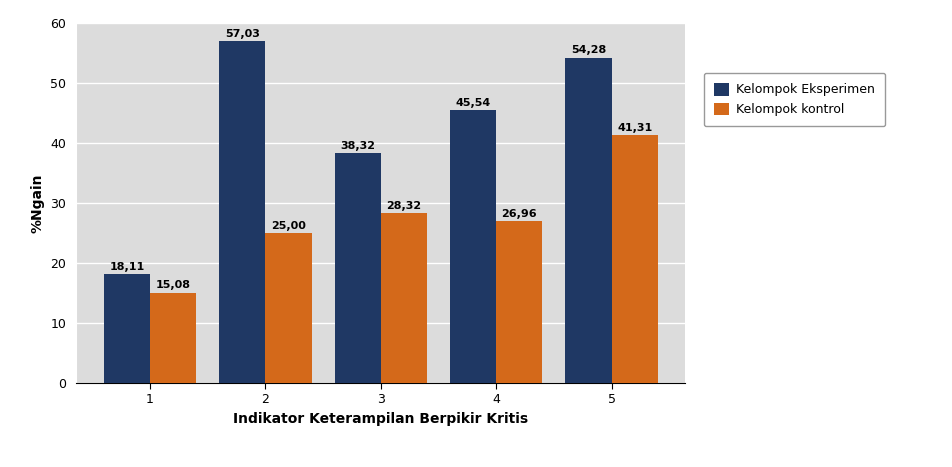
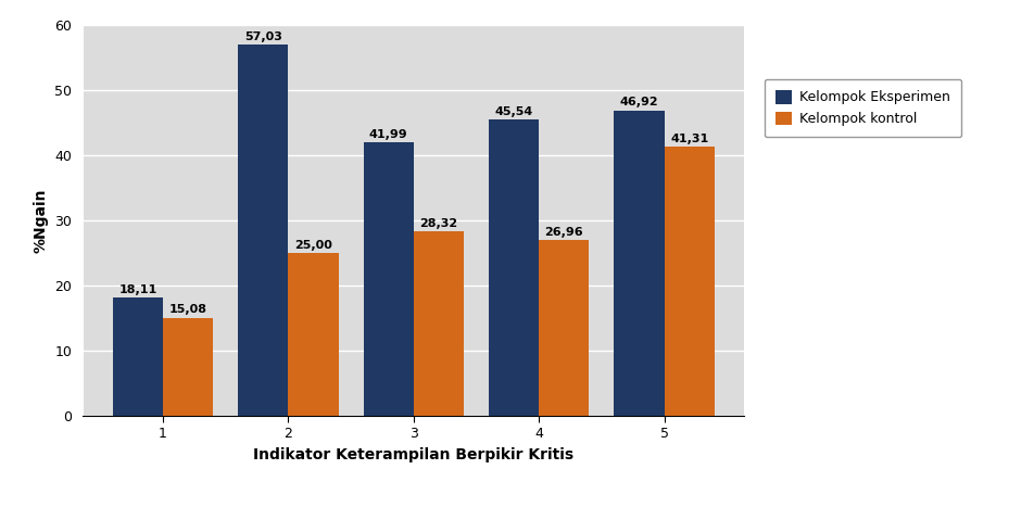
Kelompok Eksperimen/3: 38,32 -> 41,99
Kelompok Eksperimen/5: 54,28 -> 46,92
